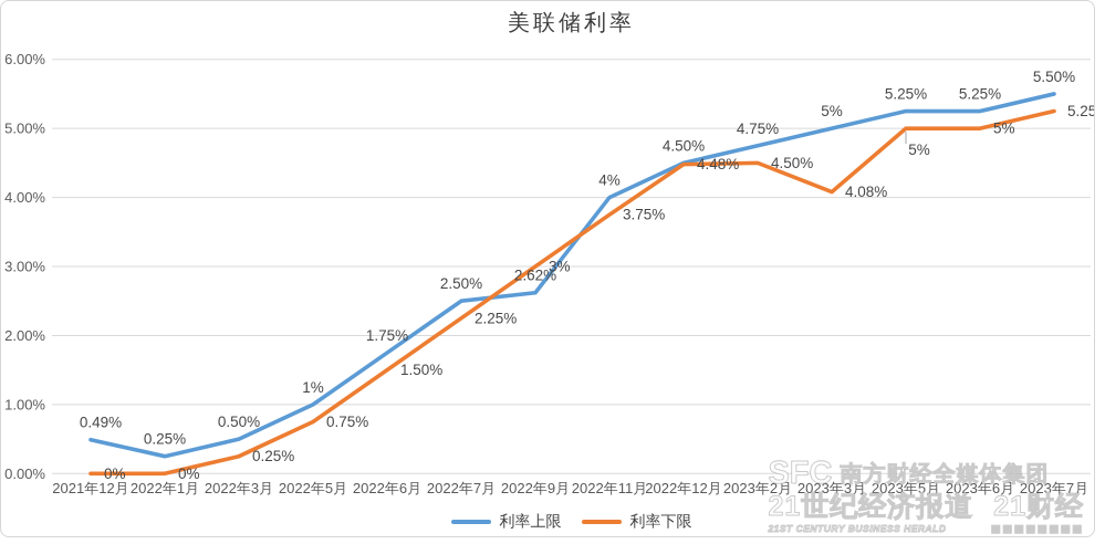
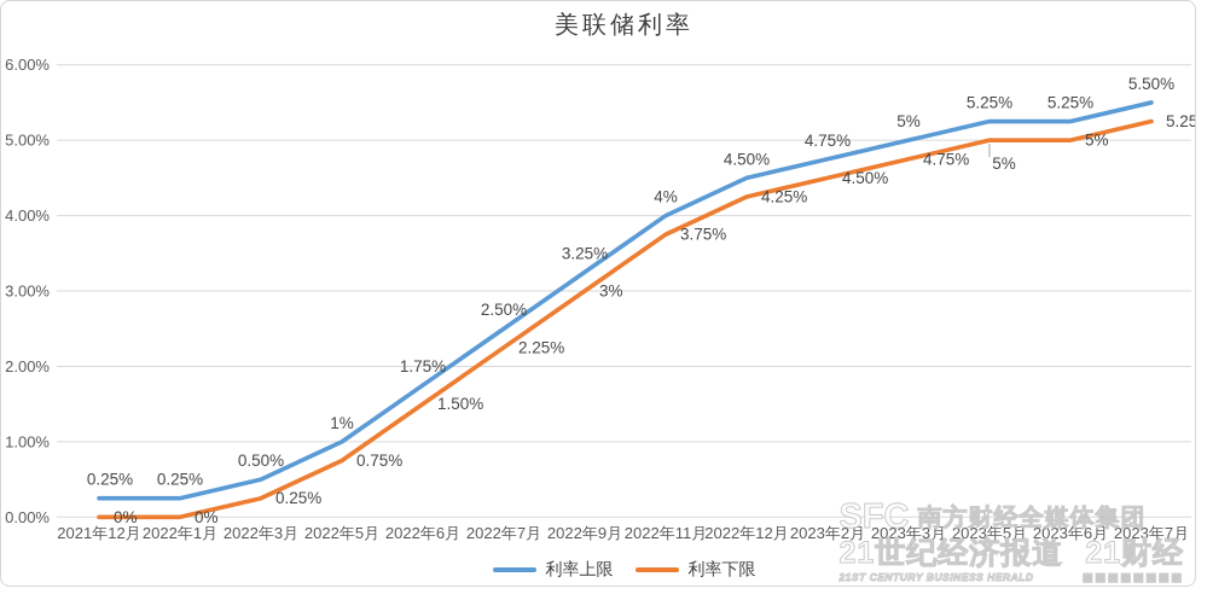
利率上限/2021年12月: 0.49% -> 0.25%
利率上限/2022年9月: 2.62% -> 3.25%
利率下限/2022年12月: 4.48% -> 4.25%
利率下限/2023年3月: 4.08% -> 4.75%
